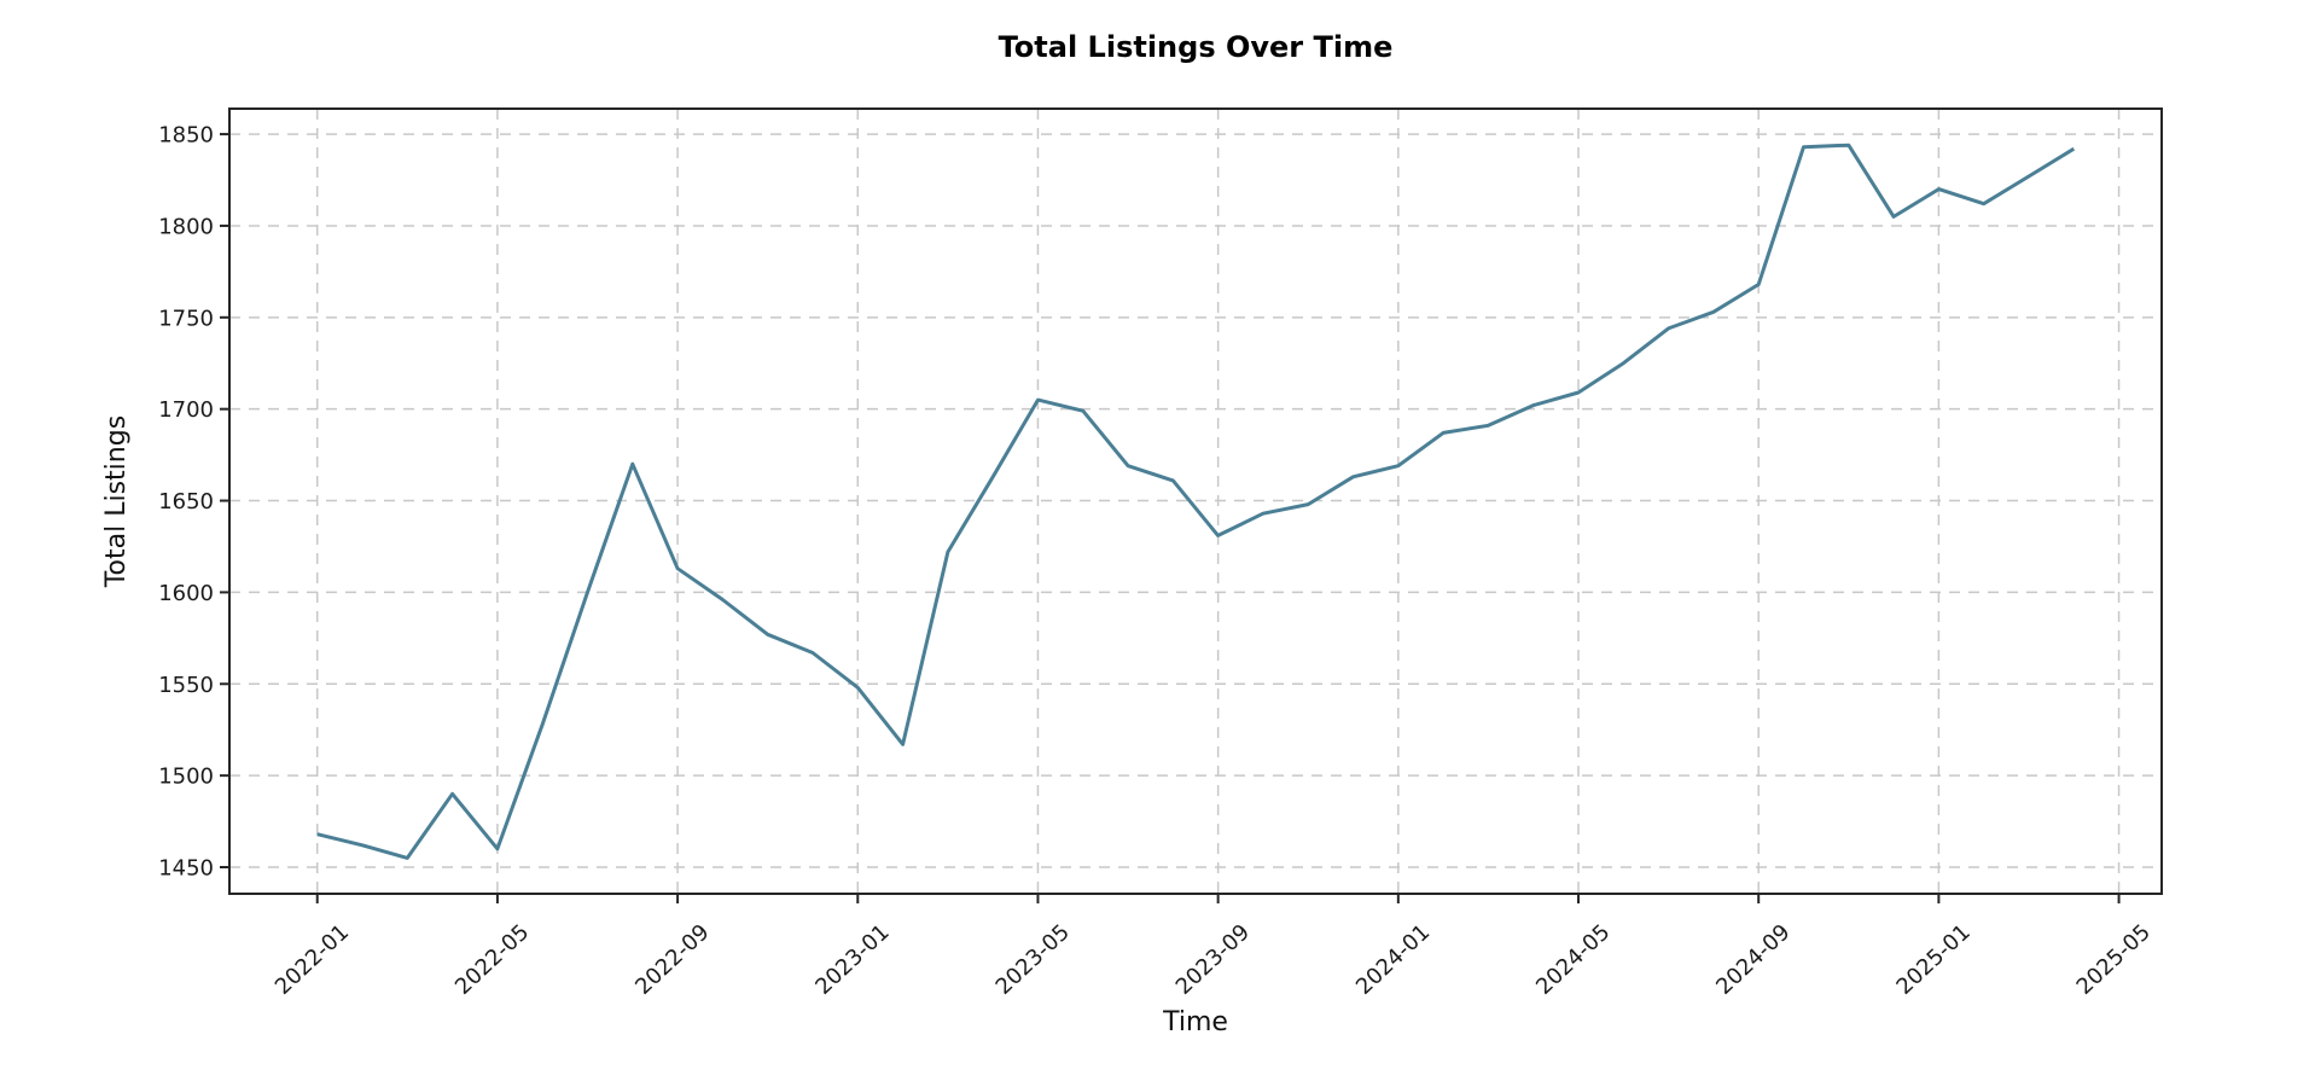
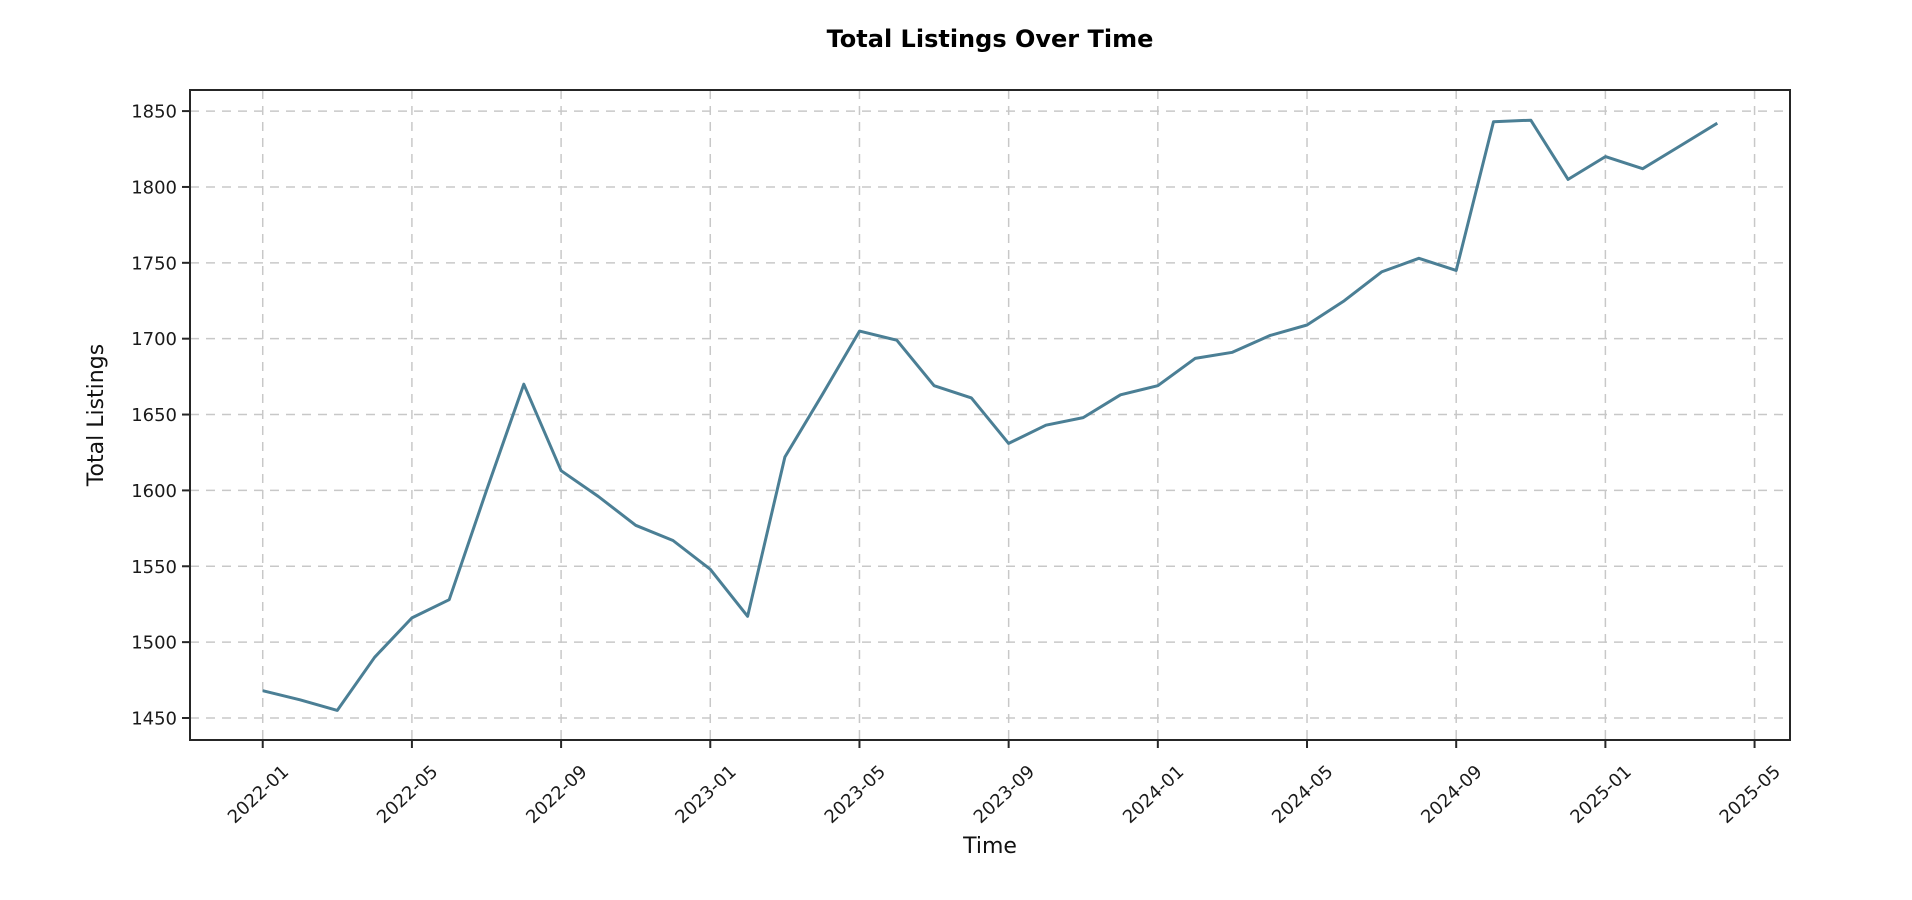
2022-05: 1460 -> 1516
2024-09: 1768 -> 1745
